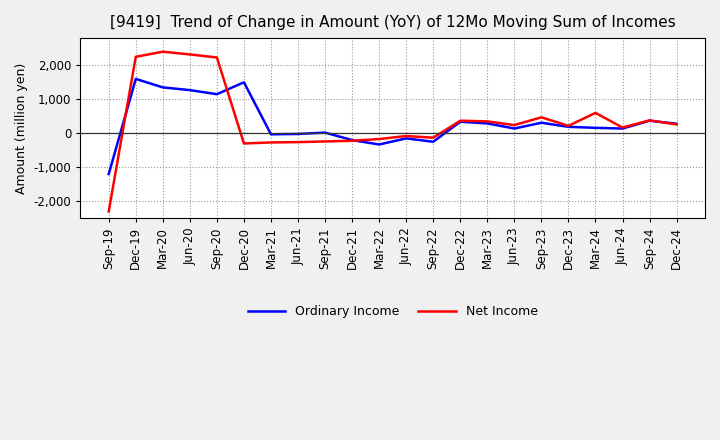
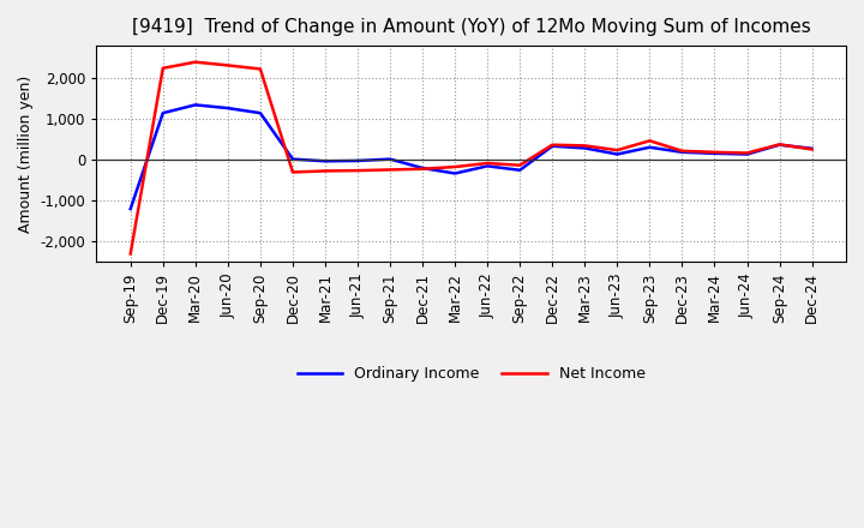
Ordinary Income/Dec-19: 1,600 -> 1,150
Ordinary Income/Dec-20: 1,500 -> 20
Net Income/Mar-24: 600 -> 190
